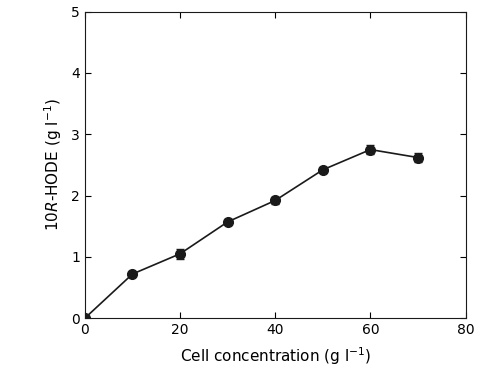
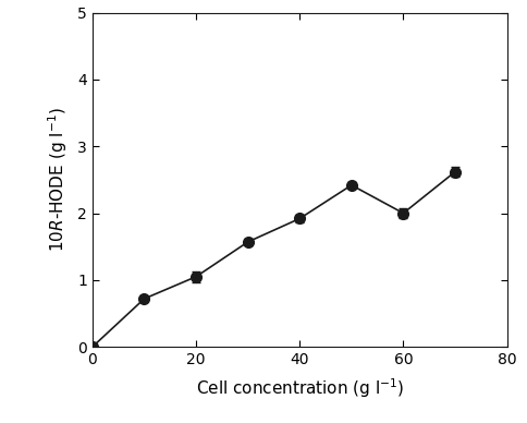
60: 2.75 -> 2.00
